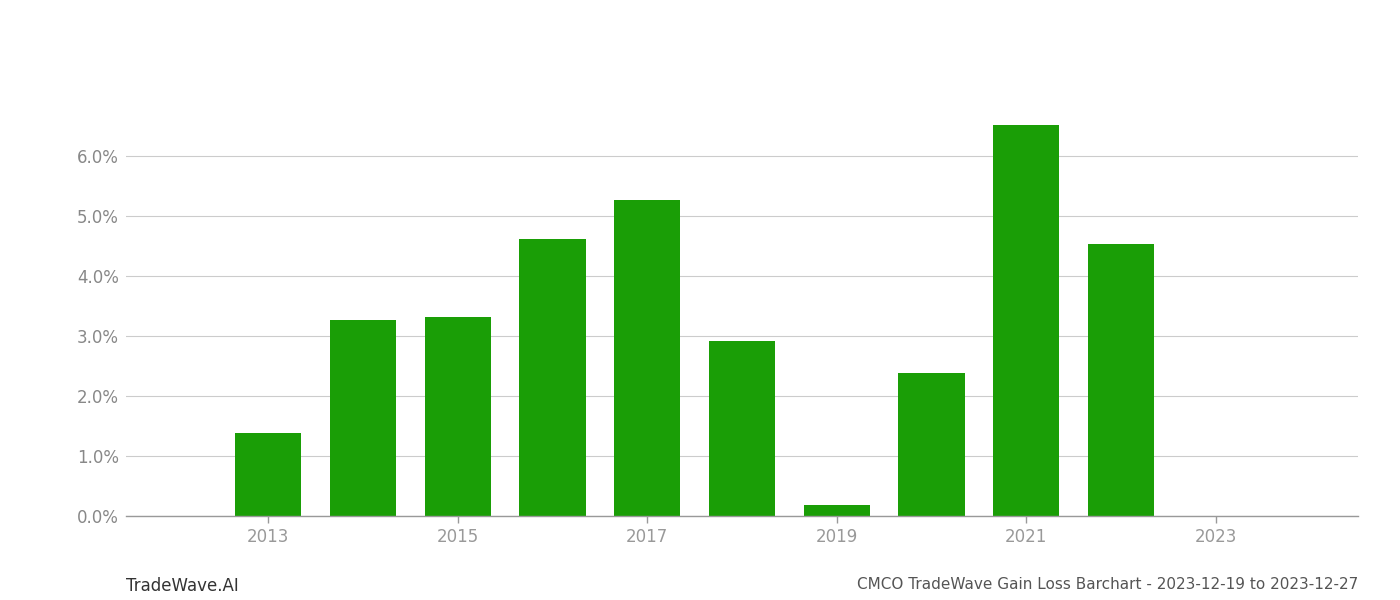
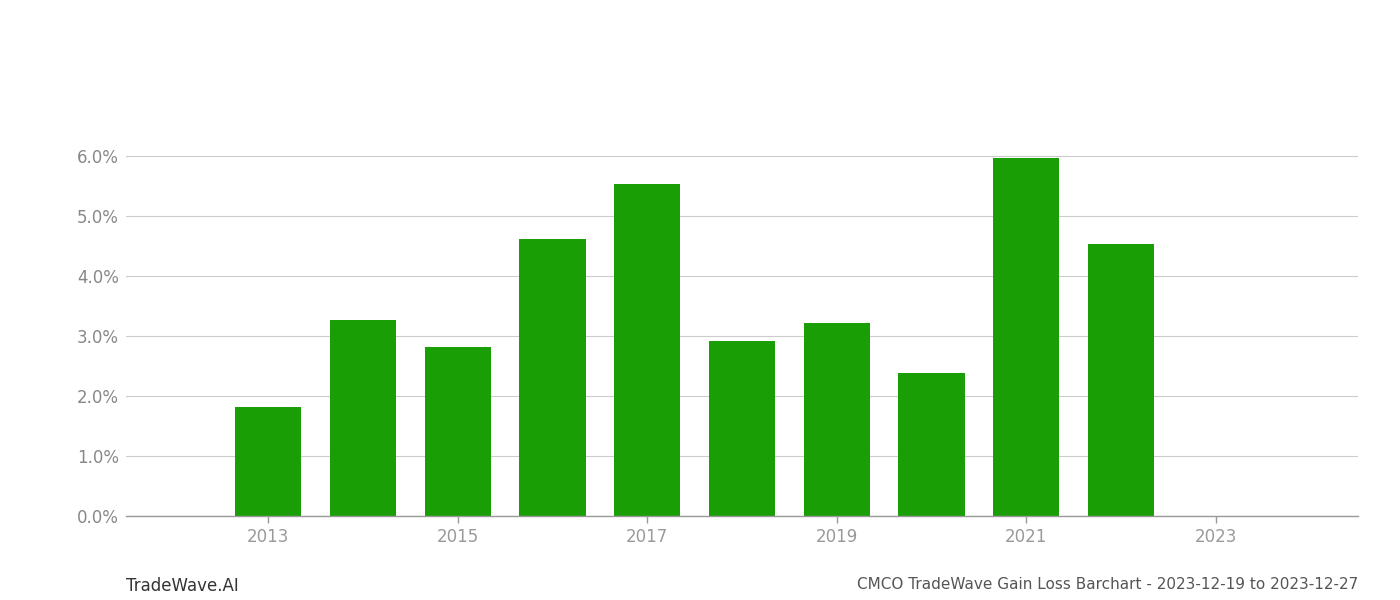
2013: 1.38% -> 1.82%
2015: 3.32% -> 2.82%
2017: 5.27% -> 5.54%
2019: 0.18% -> 3.22%
2021: 6.52% -> 5.96%
